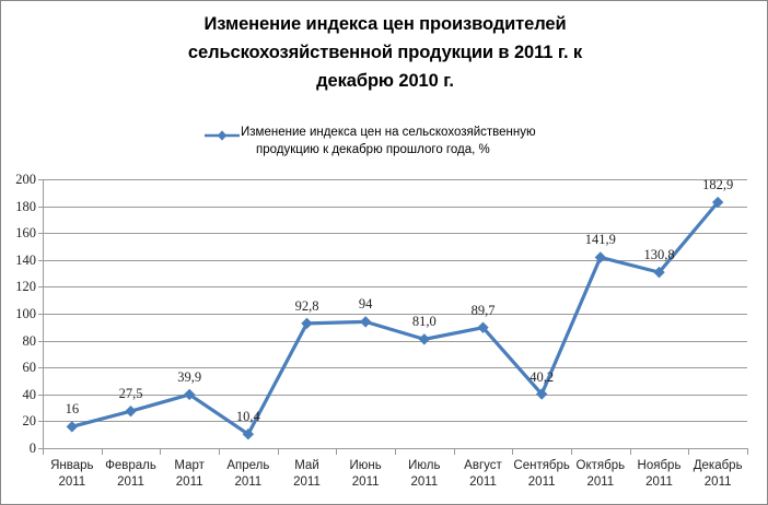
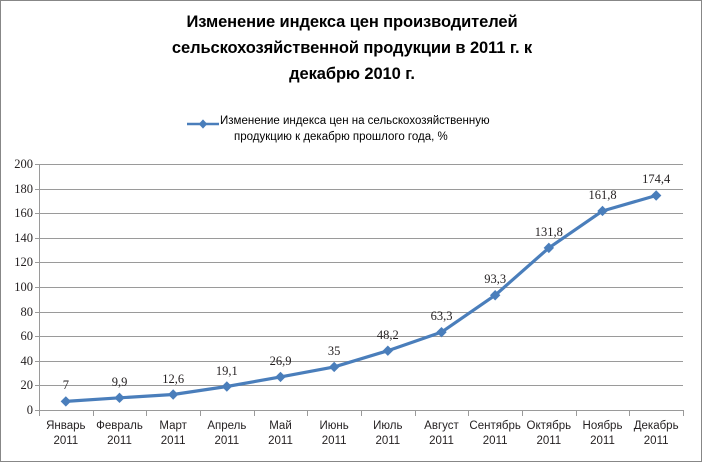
Январь 2011: 16 -> 7
Февраль 2011: 27,5 -> 9,9
Март 2011: 39,9 -> 12,6
Апрель 2011: 10,4 -> 19,1
Май 2011: 92,8 -> 26,9
Июнь 2011: 94 -> 35
Июль 2011: 81,0 -> 48,2
Август 2011: 89,7 -> 63,3
Сентябрь 2011: 40,2 -> 93,3
Октябрь 2011: 141,9 -> 131,8
Ноябрь 2011: 130,8 -> 161,8
Декабрь 2011: 182,9 -> 174,4
